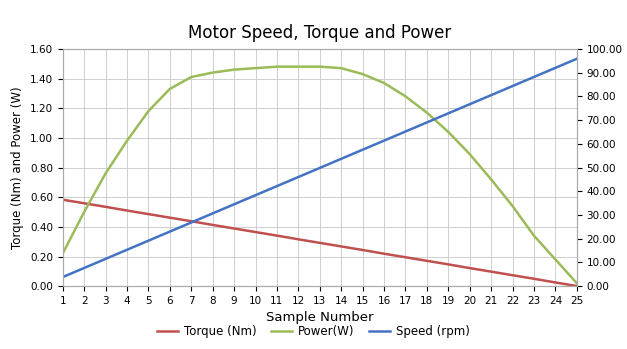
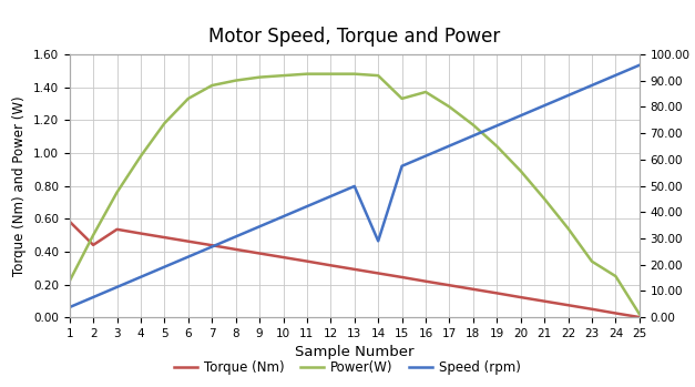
Torque (Nm)/2: 0.56 -> 0.44
Speed (rpm)/14: 53.7 -> 29.0
Power(W)/15: 1.43 -> 1.33
Power(W)/24: 0.18 -> 0.25
